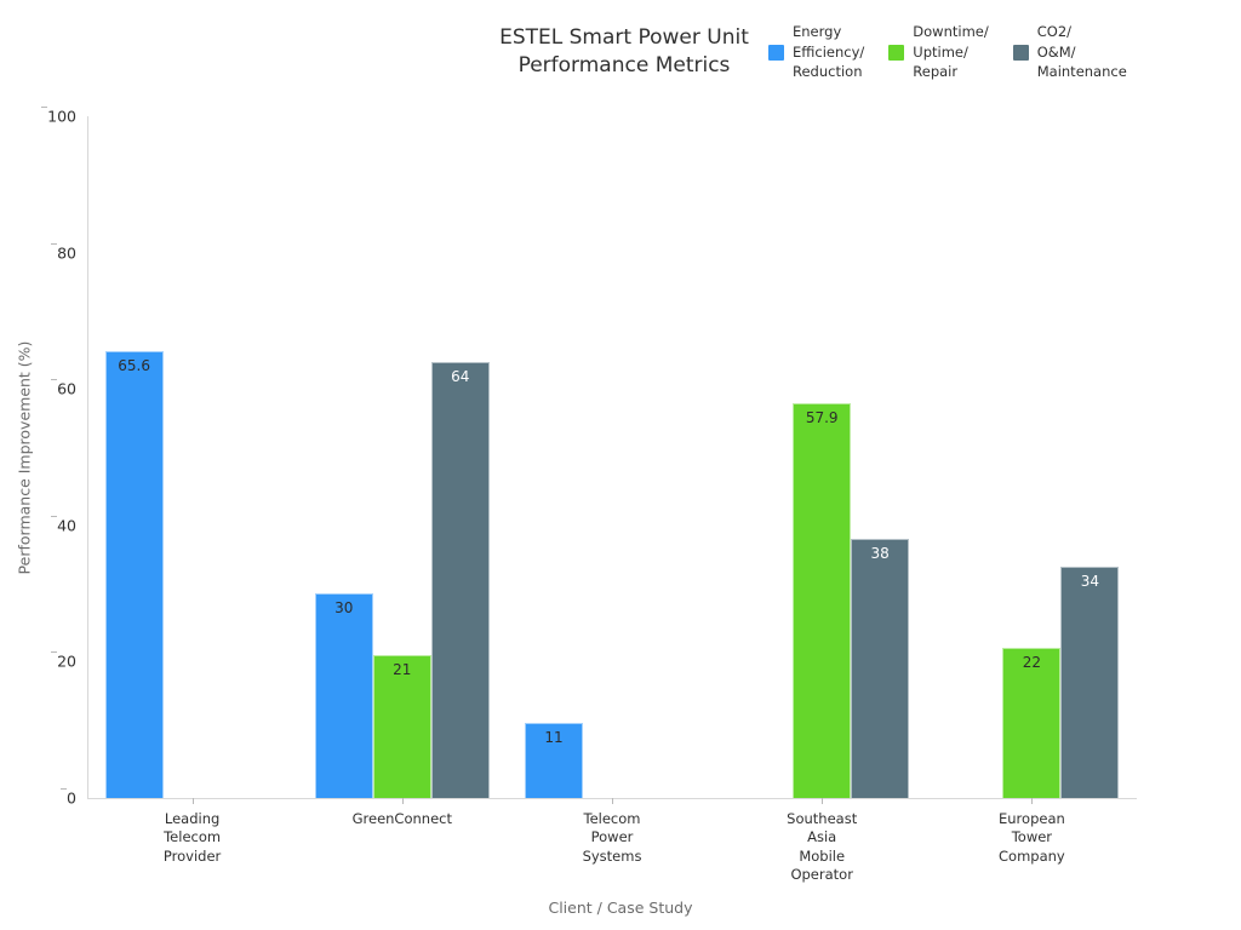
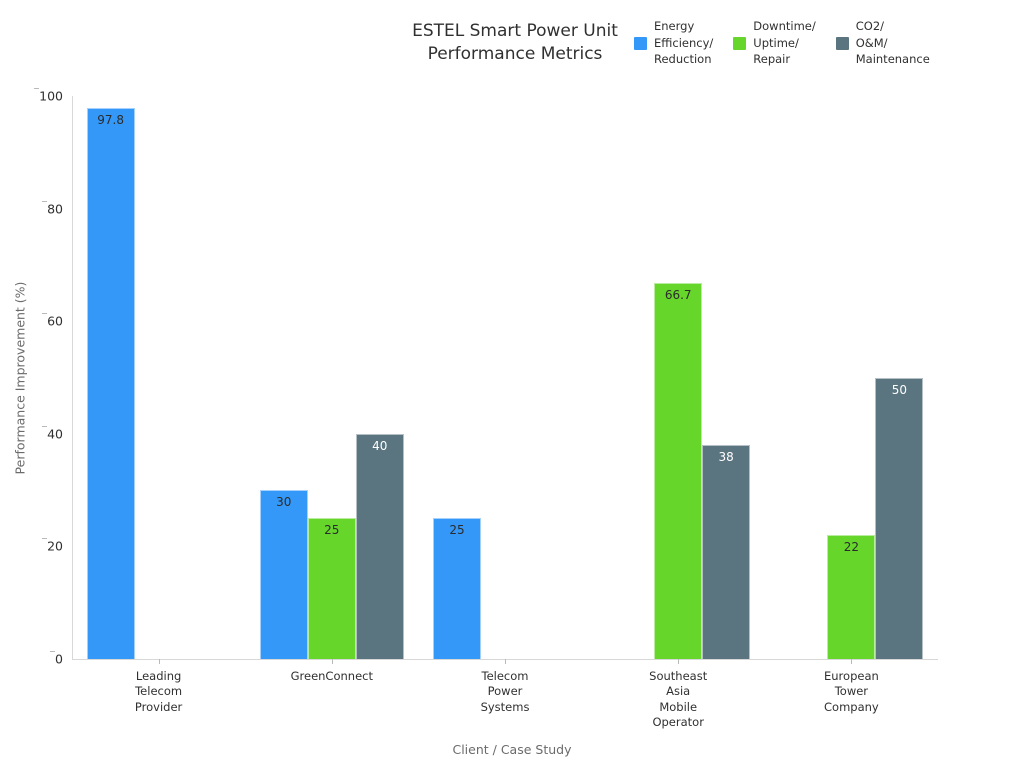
Energy Efficiency/ Reduction/Leading Telecom Provider: 65.6 -> 97.8
Downtime/ Uptime/ Repair/GreenConnect: 21 -> 25
CO2/ O&M/ Maintenance/GreenConnect: 64 -> 40
Energy Efficiency/ Reduction/Telecom Power Systems: 11 -> 25
Downtime/ Uptime/ Repair/Southeast Asia Mobile Operator: 57.9 -> 66.7
CO2/ O&M/ Maintenance/European Tower Company: 34 -> 50
